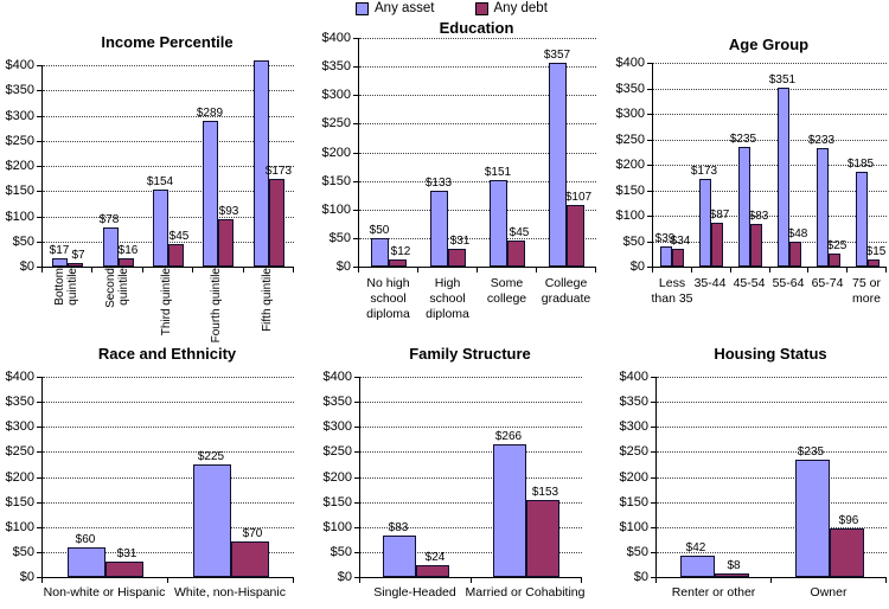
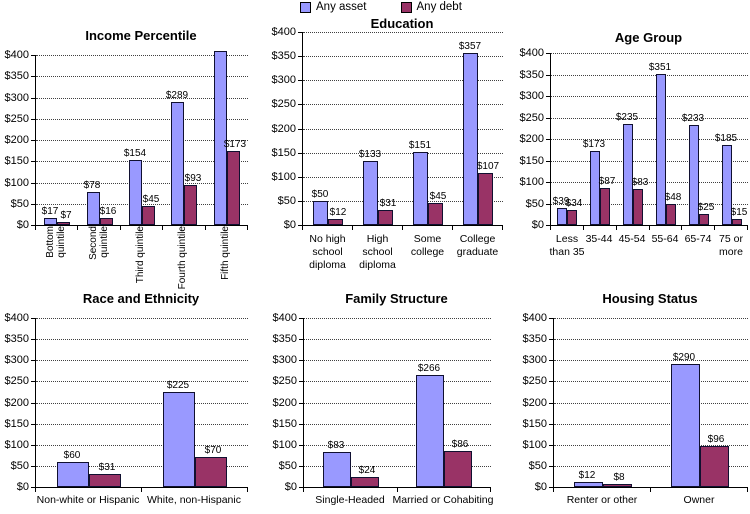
Family Structure/Any debt/Married or Cohabiting: $153 -> $86
Housing Status/Any asset/Renter or other: $42 -> $12
Housing Status/Any asset/Owner: $235 -> $290
